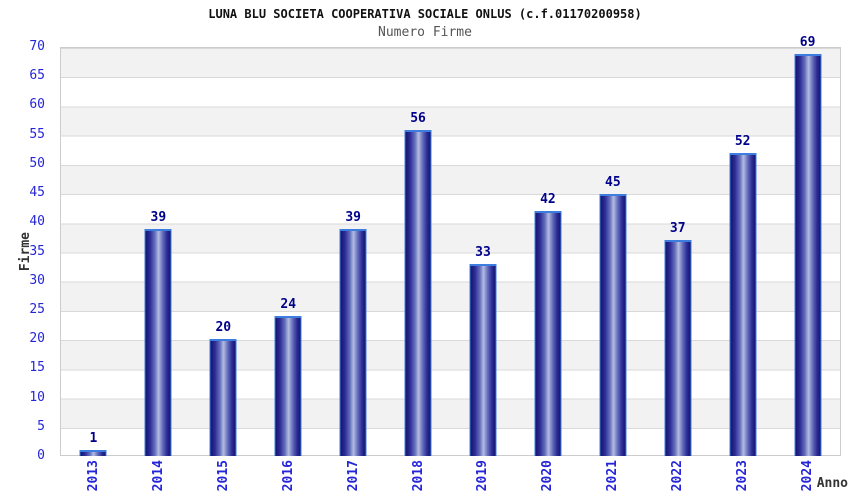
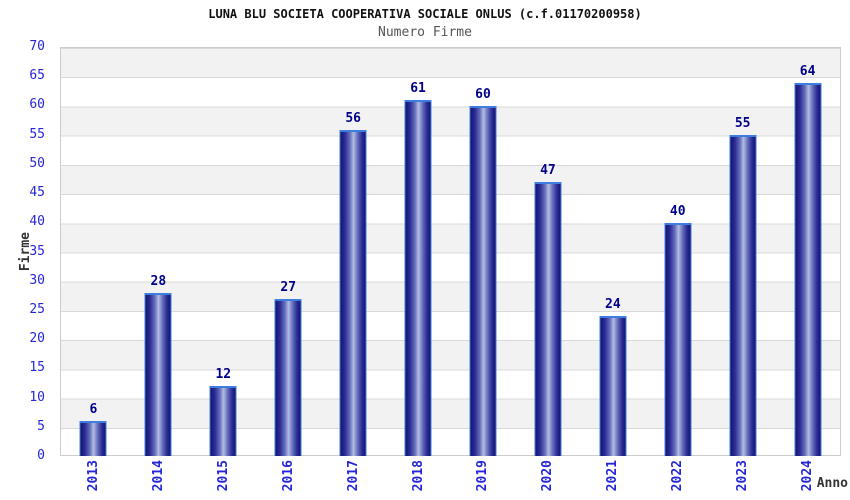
2013: 1 -> 6
2014: 39 -> 28
2015: 20 -> 12
2016: 24 -> 27
2017: 39 -> 56
2018: 56 -> 61
2019: 33 -> 60
2020: 42 -> 47
2021: 45 -> 24
2022: 37 -> 40
2023: 52 -> 55
2024: 69 -> 64
